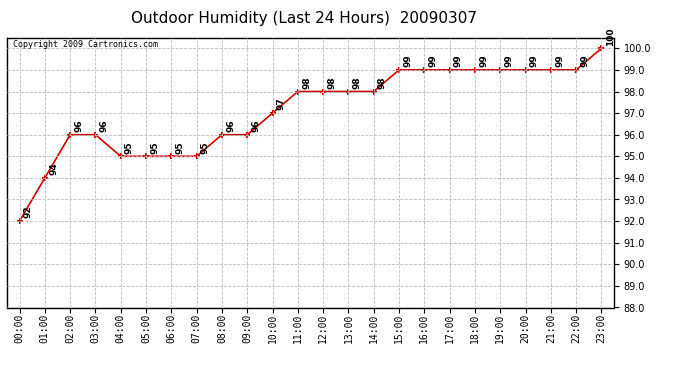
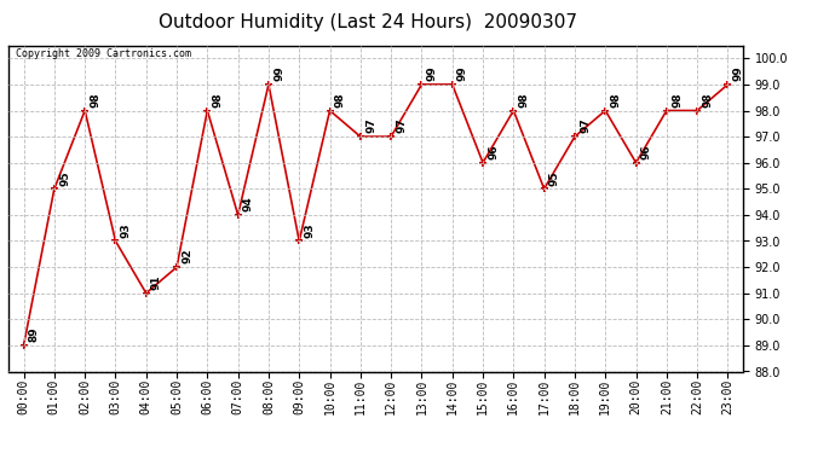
00:00: 92 -> 89
01:00: 94 -> 95
02:00: 96 -> 98
03:00: 96 -> 93
04:00: 95 -> 91
05:00: 95 -> 92
06:00: 95 -> 98
07:00: 95 -> 94
08:00: 96 -> 99
09:00: 96 -> 93
10:00: 97 -> 98
11:00: 98 -> 97
12:00: 98 -> 97
13:00: 98 -> 99
14:00: 98 -> 99
15:00: 99 -> 96
16:00: 99 -> 98
17:00: 99 -> 95
18:00: 99 -> 97
19:00: 99 -> 98
20:00: 99 -> 96
21:00: 99 -> 98
22:00: 99 -> 98
23:00: 100 -> 99
